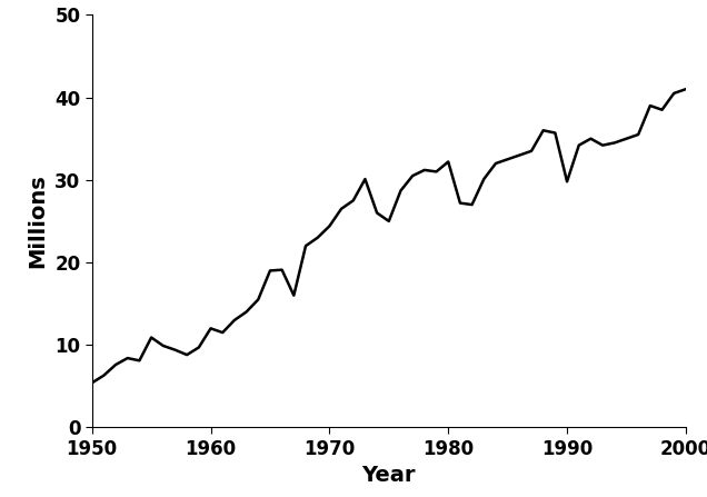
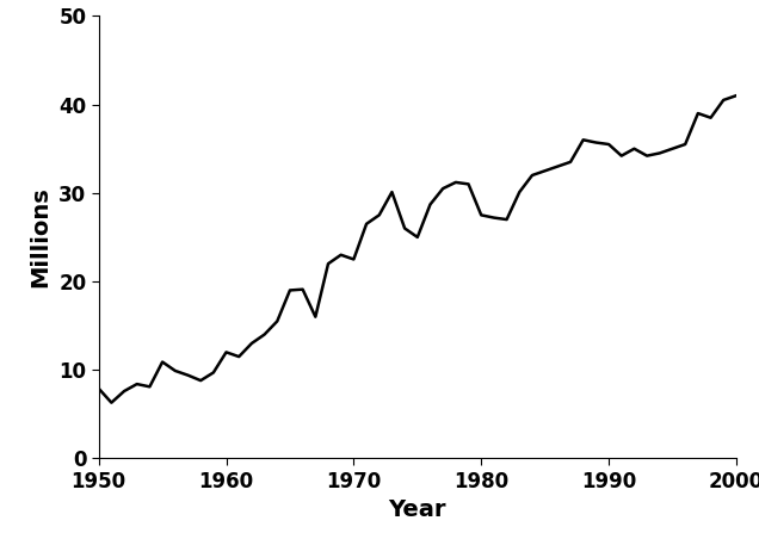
1950: 5.4 -> 7.9
1970: 24.4 -> 22.5
1980: 32.2 -> 27.5
1990: 29.8 -> 35.5
